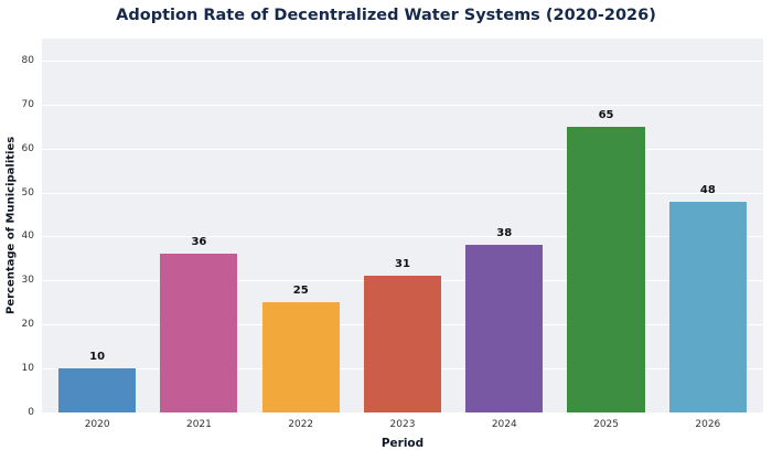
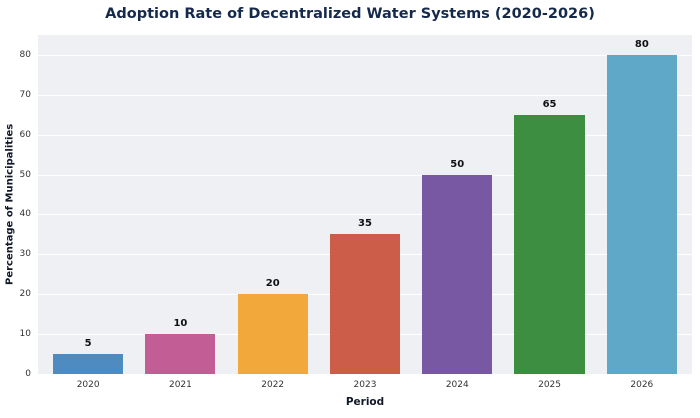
2020: 10 -> 5
2021: 36 -> 10
2022: 25 -> 20
2023: 31 -> 35
2024: 38 -> 50
2026: 48 -> 80
